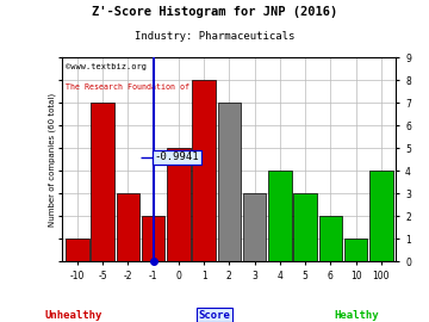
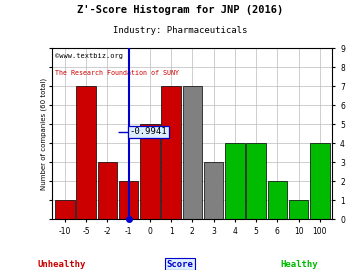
1: 8 -> 7
5: 3 -> 4
